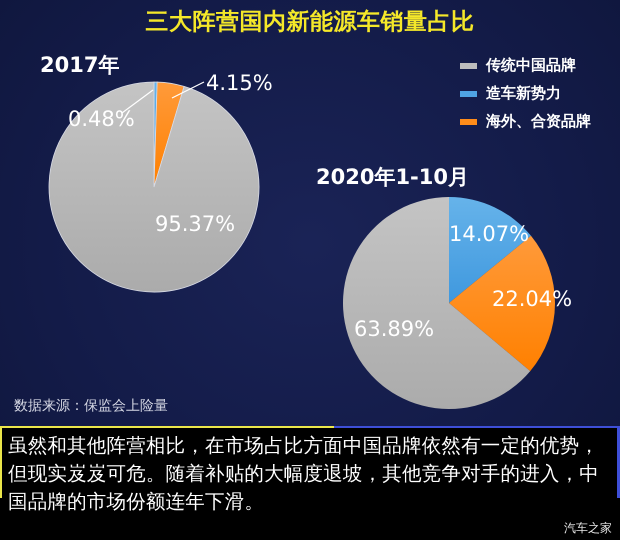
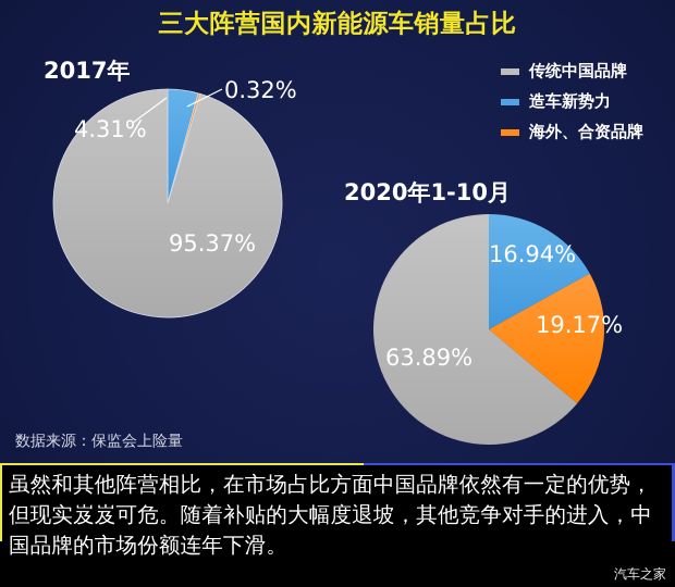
2017年/造车新势力: 0.48% -> 4.31%
2017年/海外、合资品牌: 4.15% -> 0.32%
2020年1-10月/造车新势力: 14.07% -> 16.94%
2020年1-10月/海外、合资品牌: 22.04% -> 19.17%
